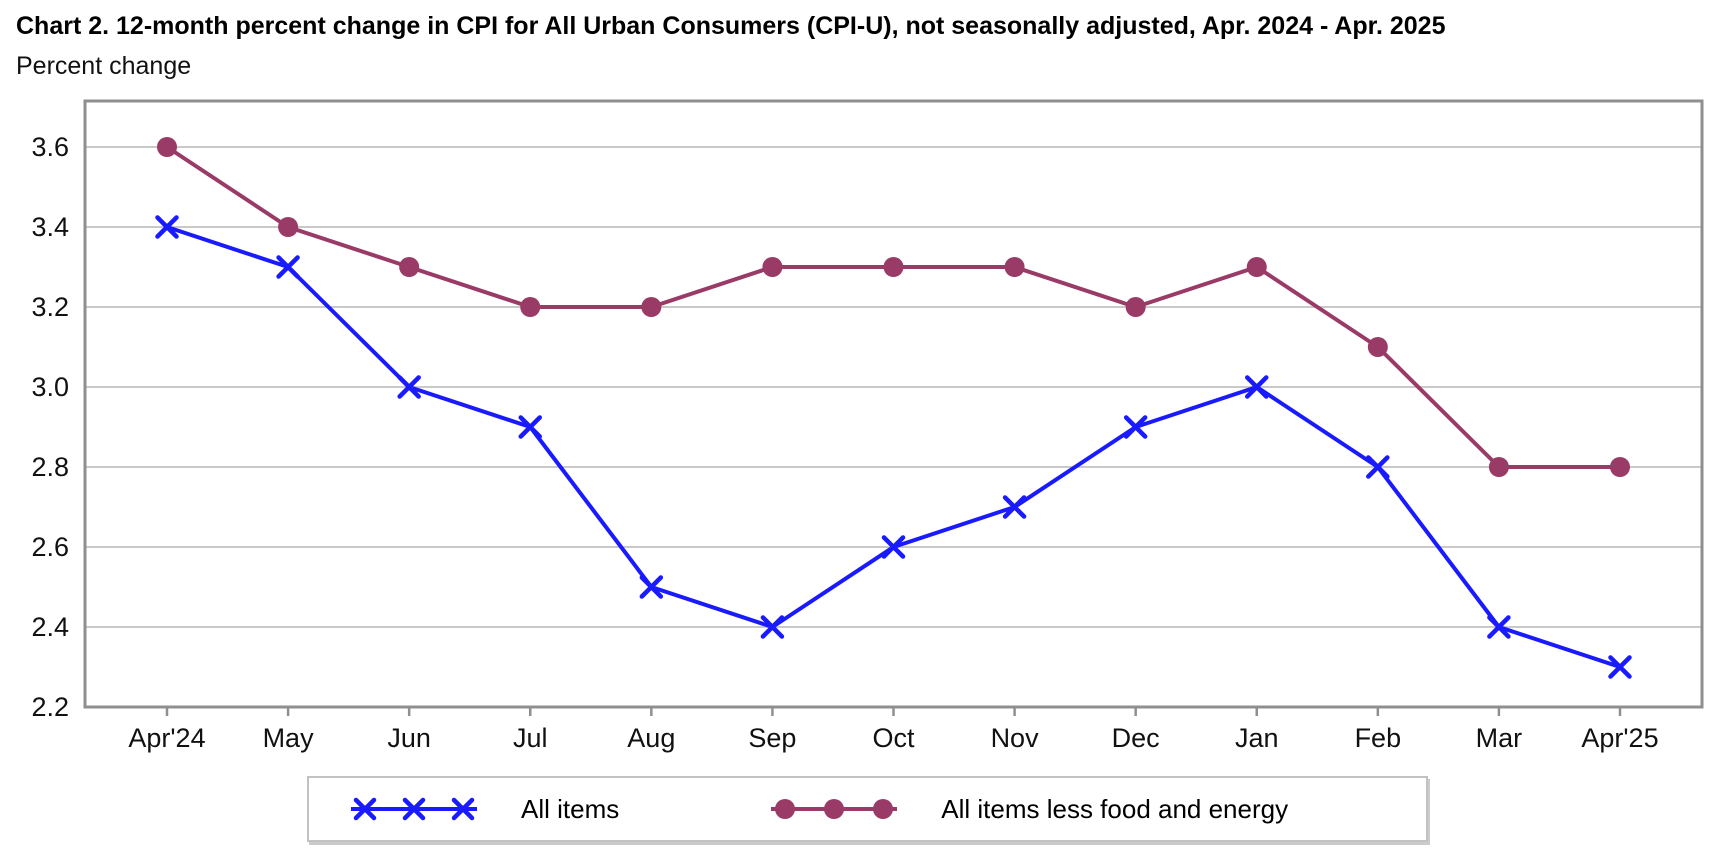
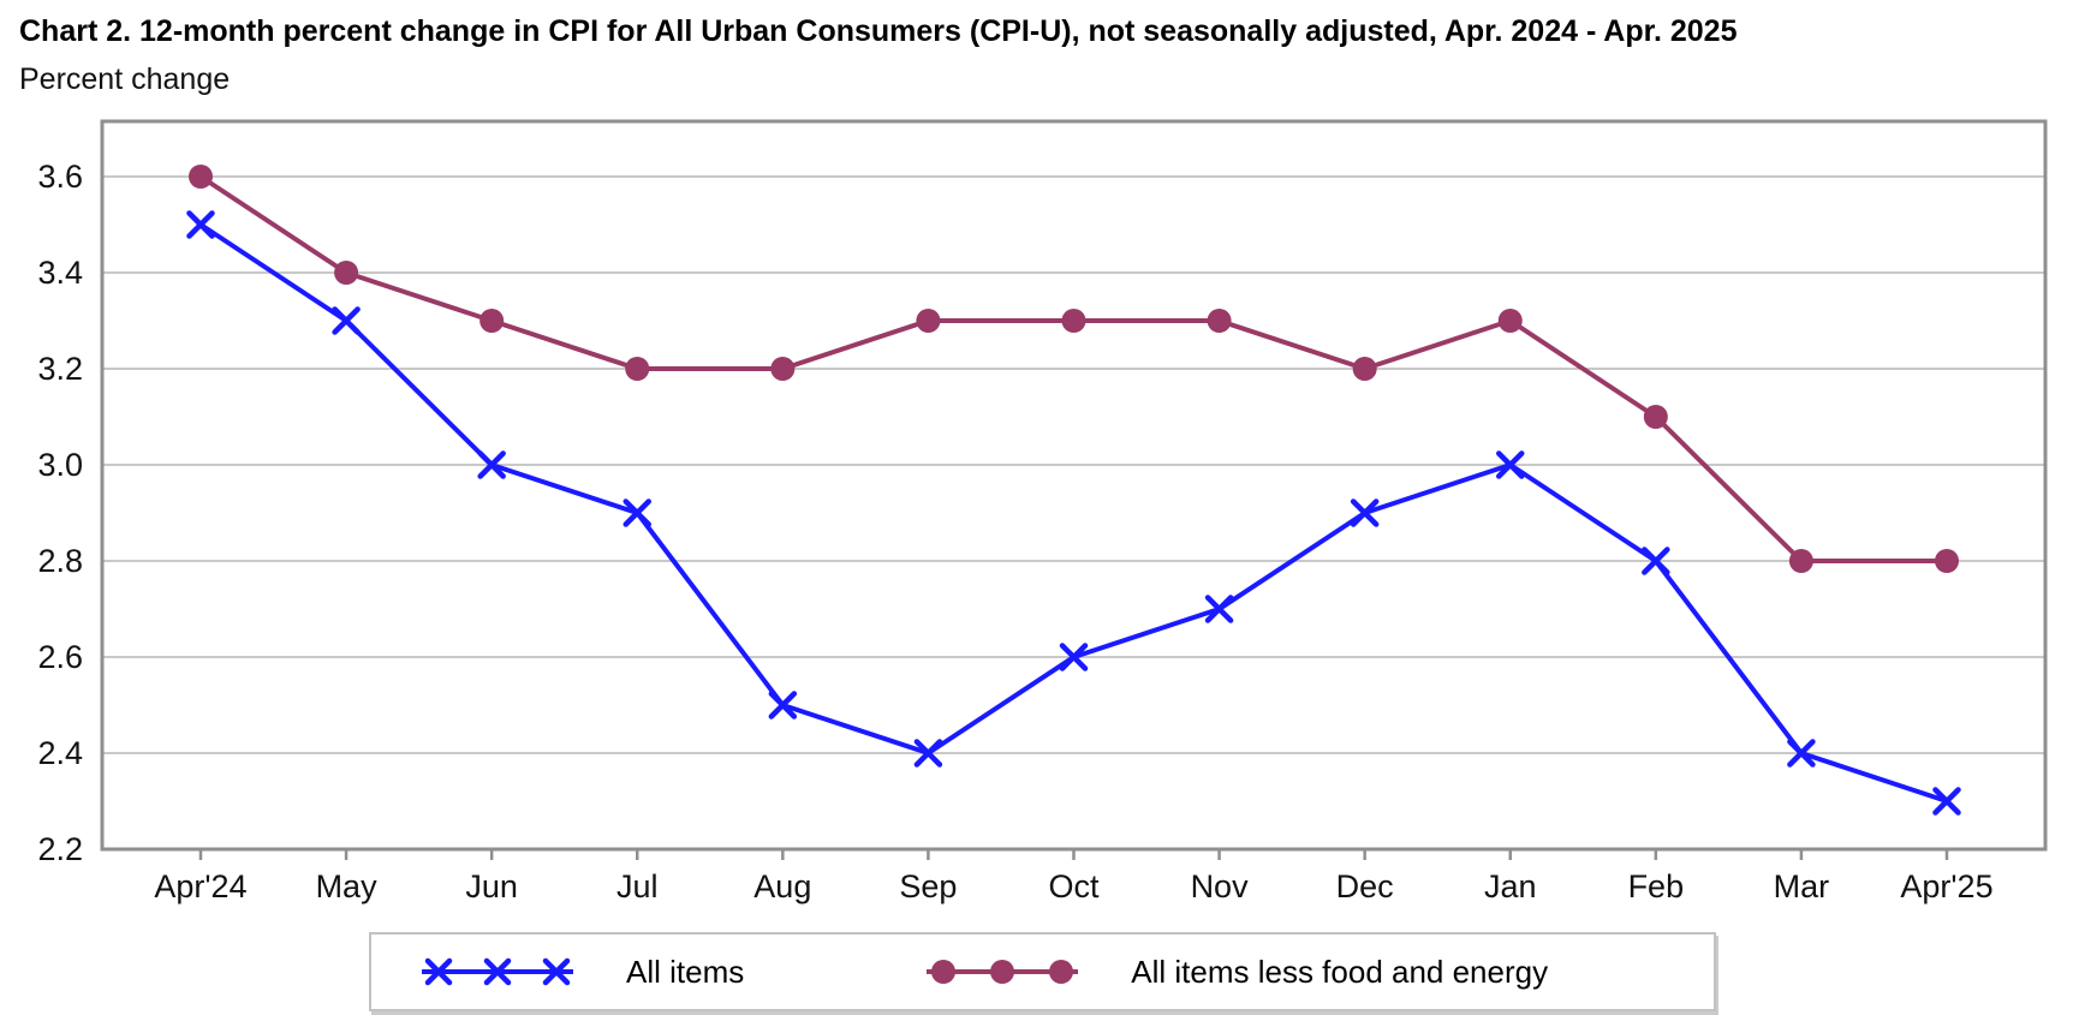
All items/Apr'24: 3.4 -> 3.5
